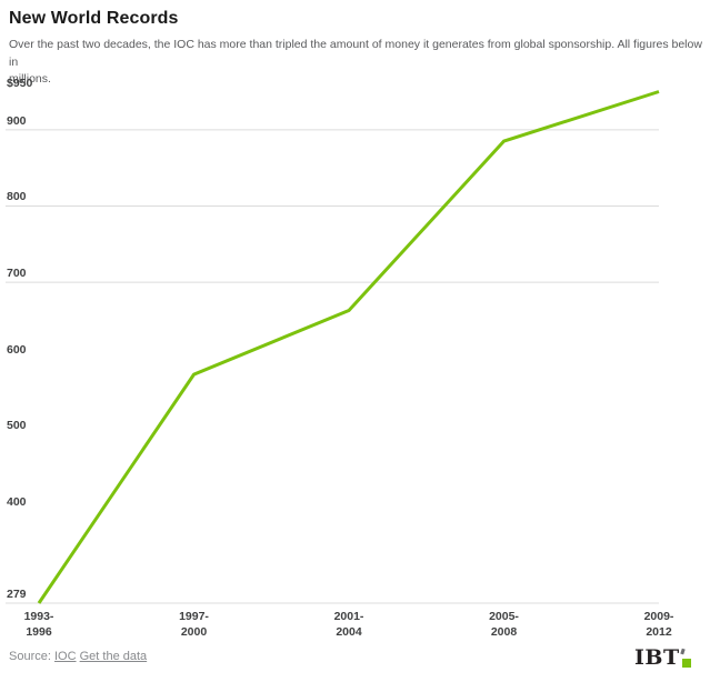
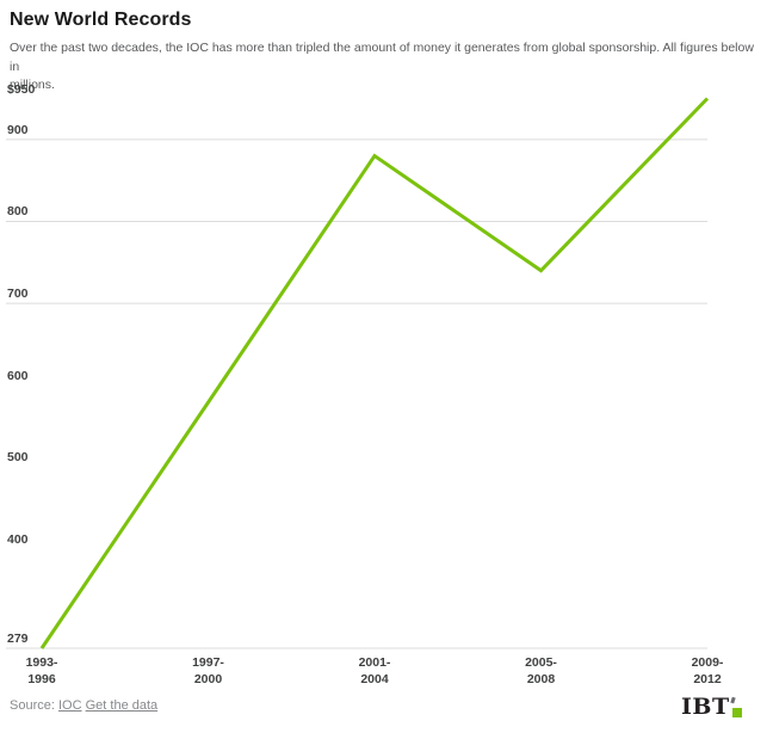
2001-2004: 660 -> 880
2005-2008: 880 -> 740
